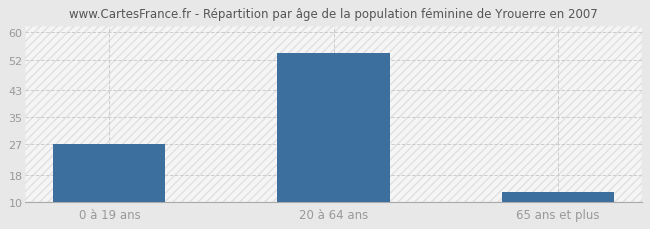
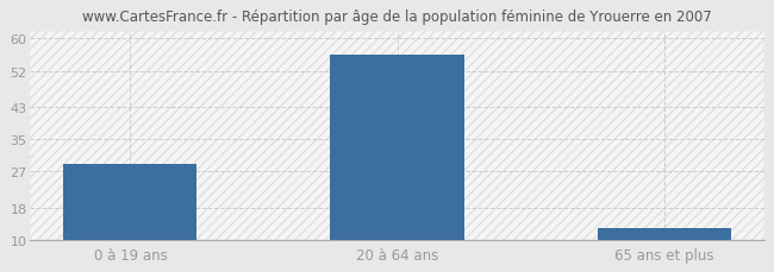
0 à 19 ans: 27 -> 29
20 à 64 ans: 54 -> 56
